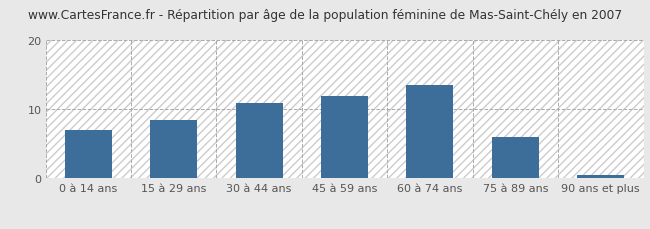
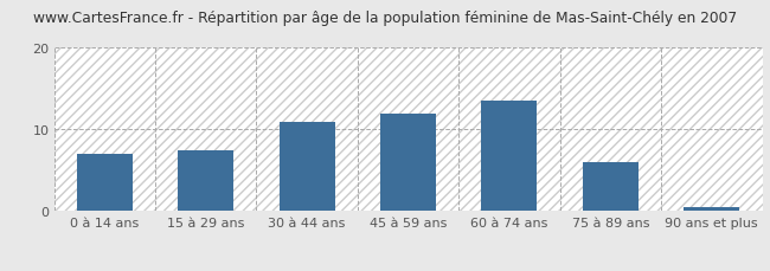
15 à 29 ans: 8.5 -> 7.4
